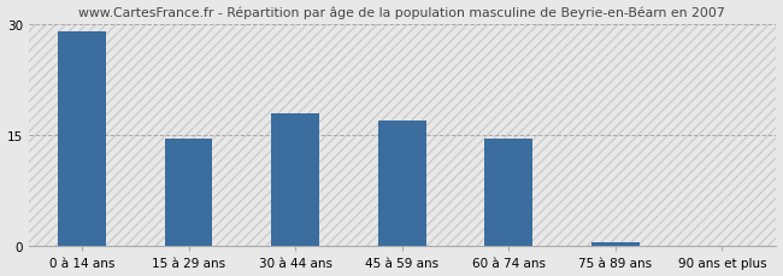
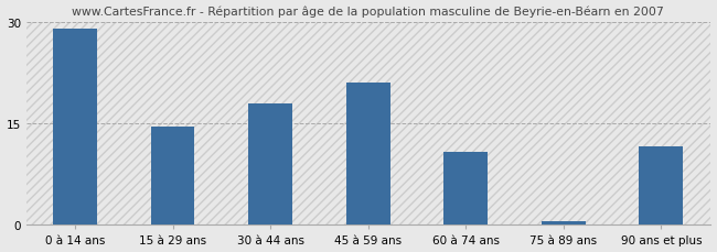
45 à 59 ans: 17.0 -> 21.0
60 à 74 ans: 14.5 -> 10.8
90 ans et plus: 0.1 -> 11.6
